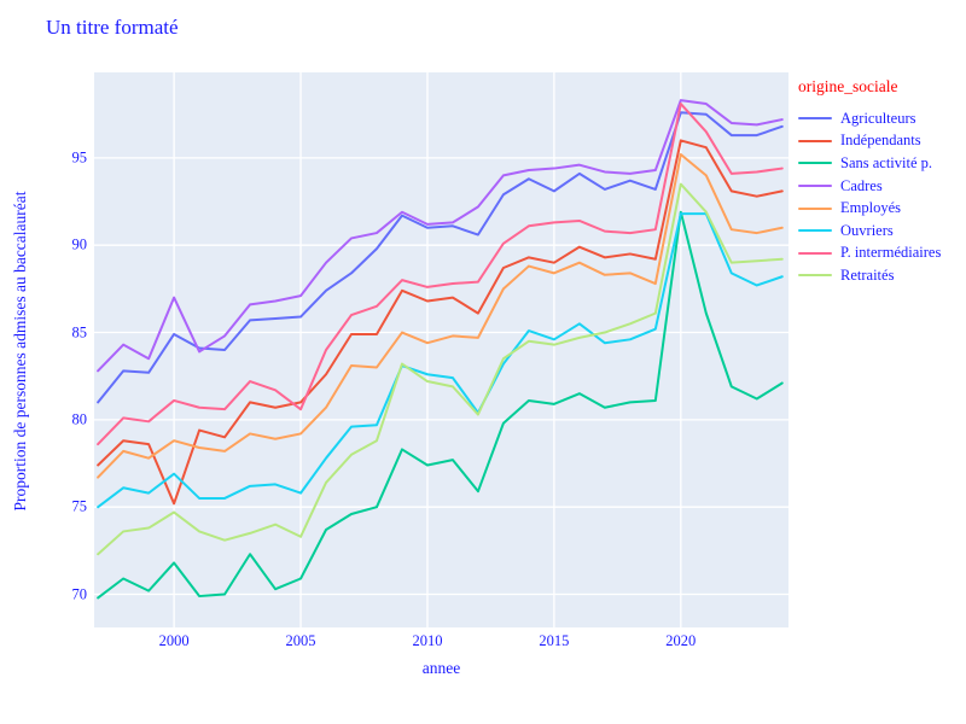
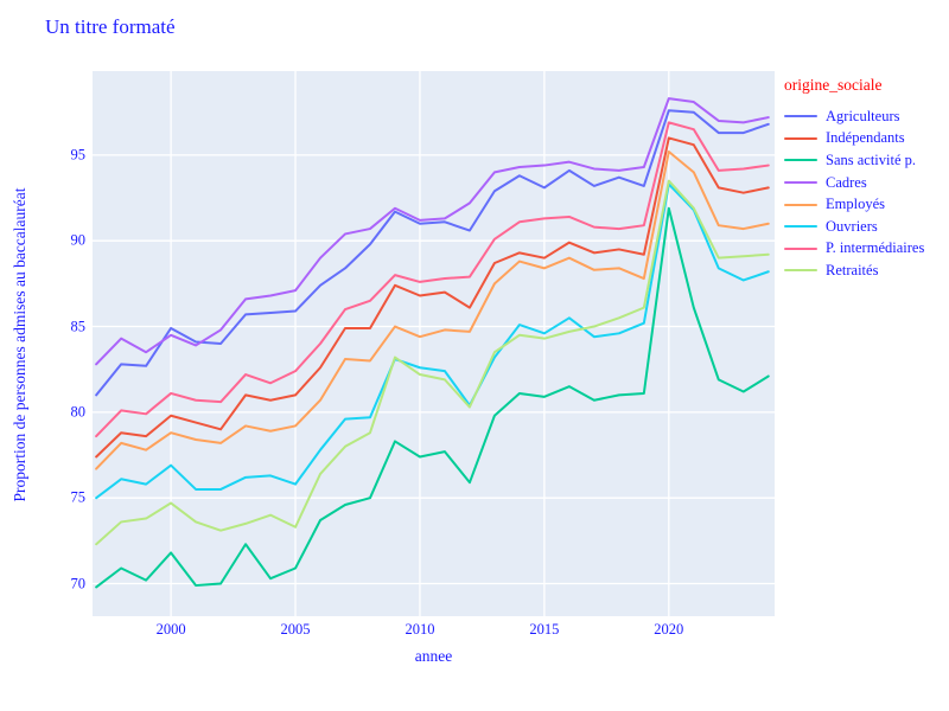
Indépendants/2000: 75.2 -> 79.8
Cadres/2000: 87.0 -> 84.5
P. intermédiaires/2005: 80.6 -> 82.4
Ouvriers/2020: 91.8 -> 93.3
P. intermédiaires/2020: 98.1 -> 96.9
